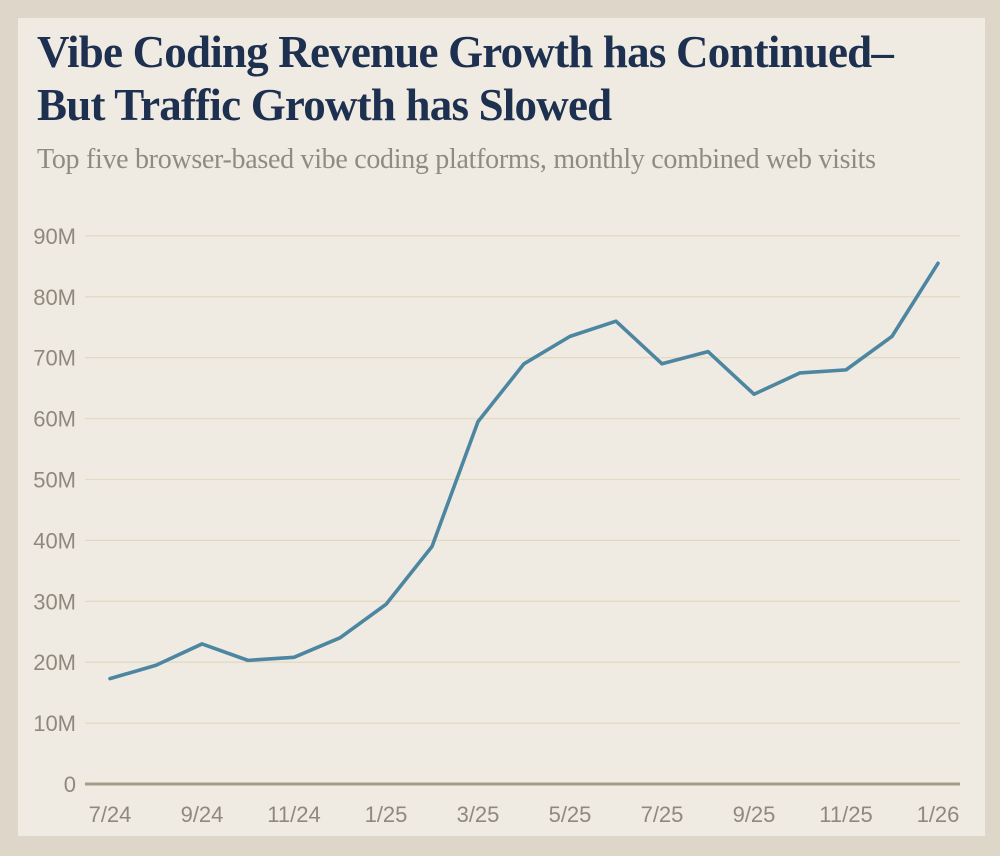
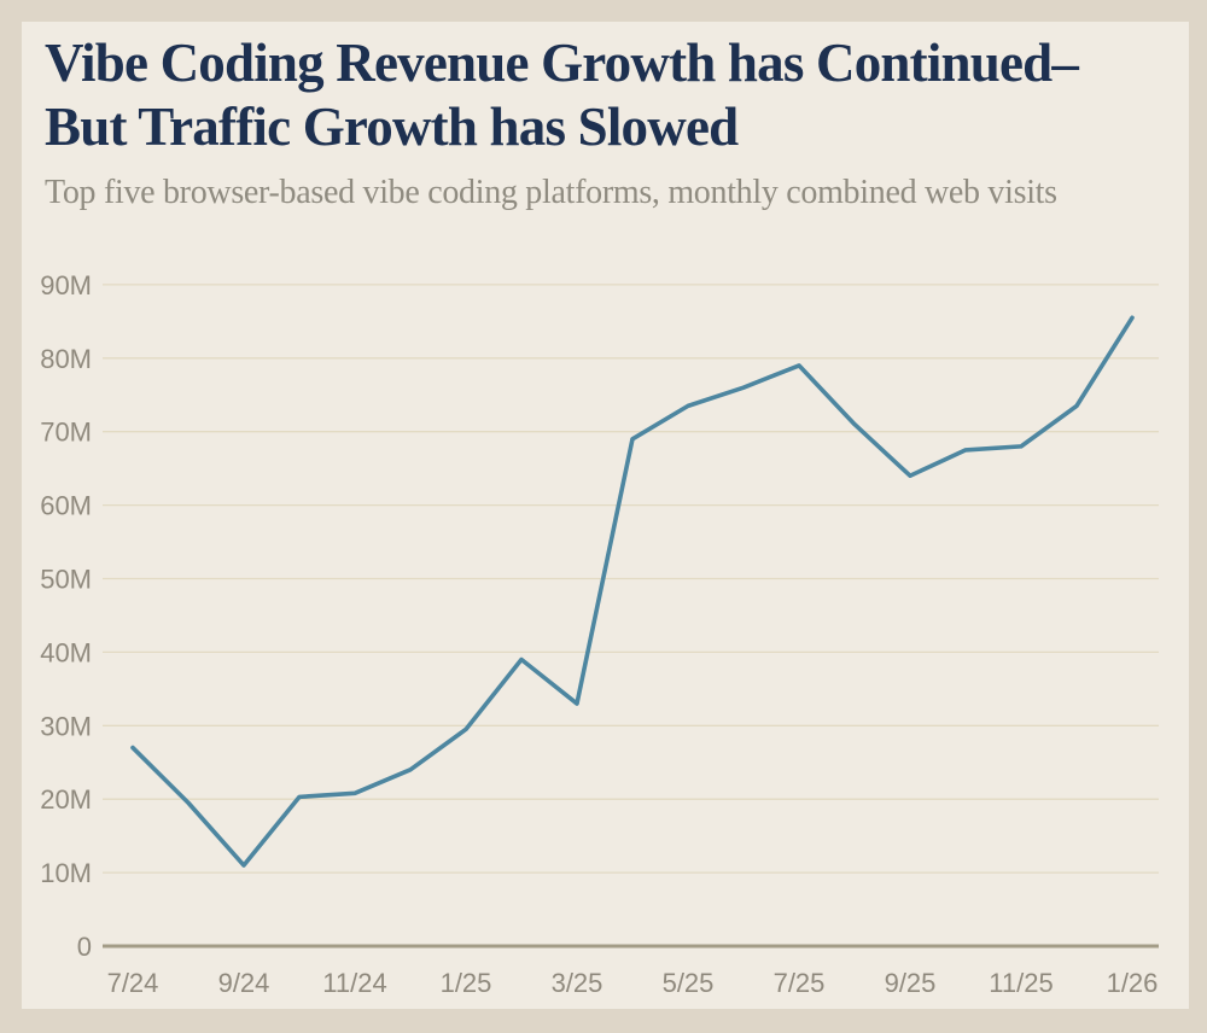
7/24: 17M -> 27M
9/24: 23M -> 11M
3/25: 60M -> 33M
7/25: 69M -> 79M
